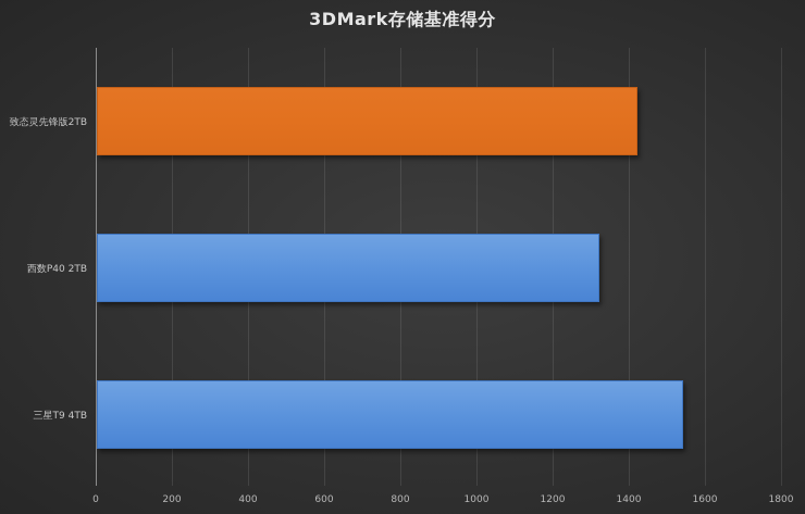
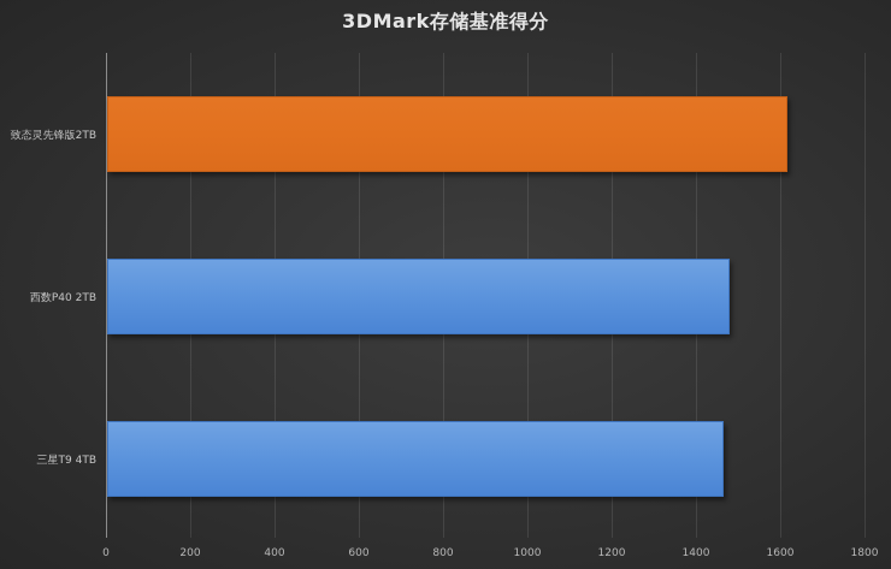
致态灵先锋版2TB: 1420 -> 1610
西数P40 2TB: 1320 -> 1480
三星T9 4TB: 1540 -> 1460
